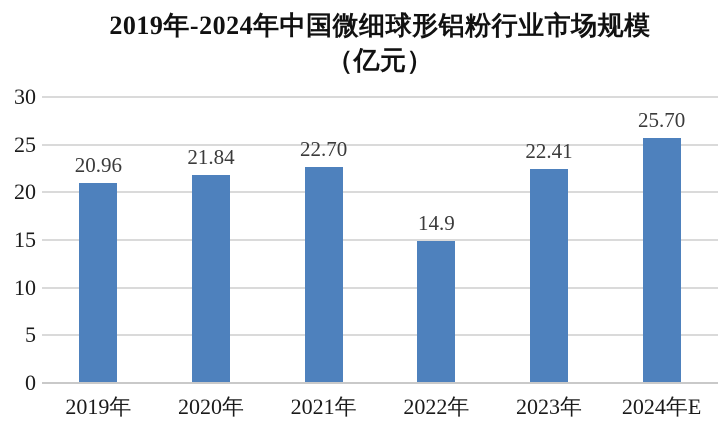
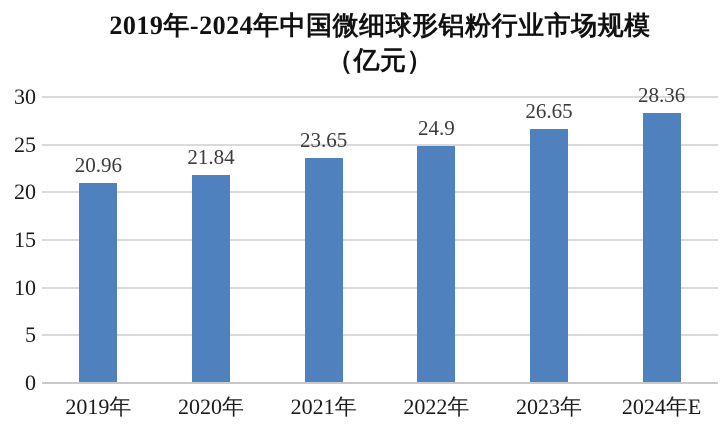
2021年: 22.70 -> 23.65
2022年: 14.9 -> 24.9
2023年: 22.41 -> 26.65
2024年E: 25.70 -> 28.36
